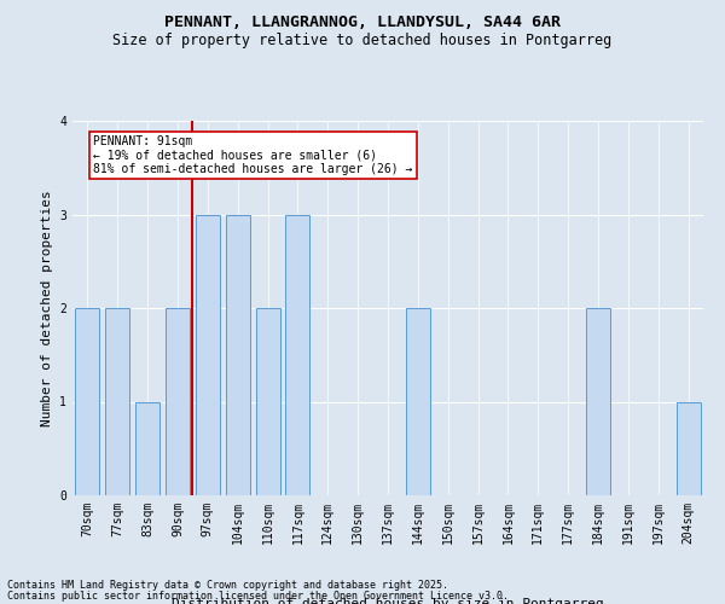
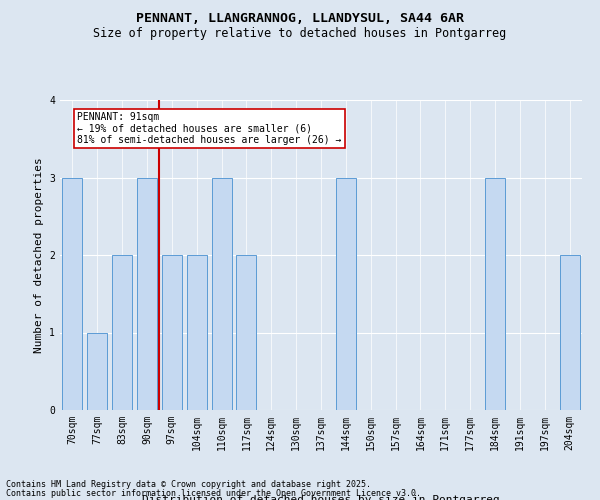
70sqm: 2 -> 3
77sqm: 2 -> 1
83sqm: 1 -> 2
90sqm: 2 -> 3
97sqm: 3 -> 2
104sqm: 3 -> 2
110sqm: 2 -> 3
117sqm: 3 -> 2
144sqm: 2 -> 3
184sqm: 2 -> 3
204sqm: 1 -> 2
